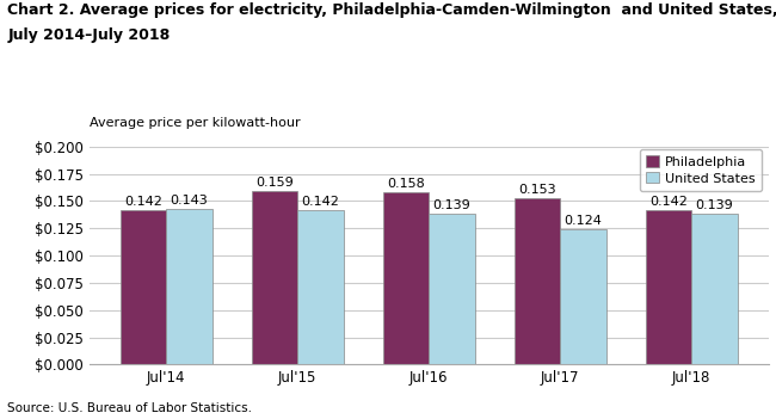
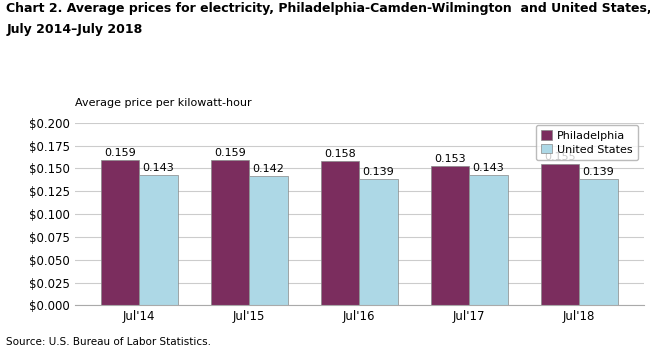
Philadelphia/Jul'14: 0.142 -> 0.159
United States/Jul'17: 0.124 -> 0.143
Philadelphia/Jul'18: $0.142 -> $0.155
